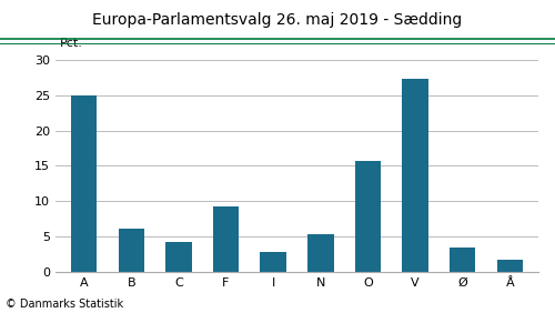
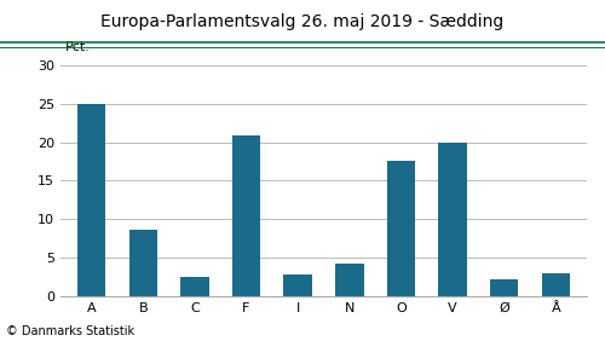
B: 6.1 -> 8.6
C: 4.3 -> 2.6
F: 9.3 -> 20.8
N: 5.4 -> 4.2
O: 15.7 -> 17.6
V: 27.2 -> 20.0
Ø: 3.5 -> 2.2
Å: 1.7 -> 3.0
